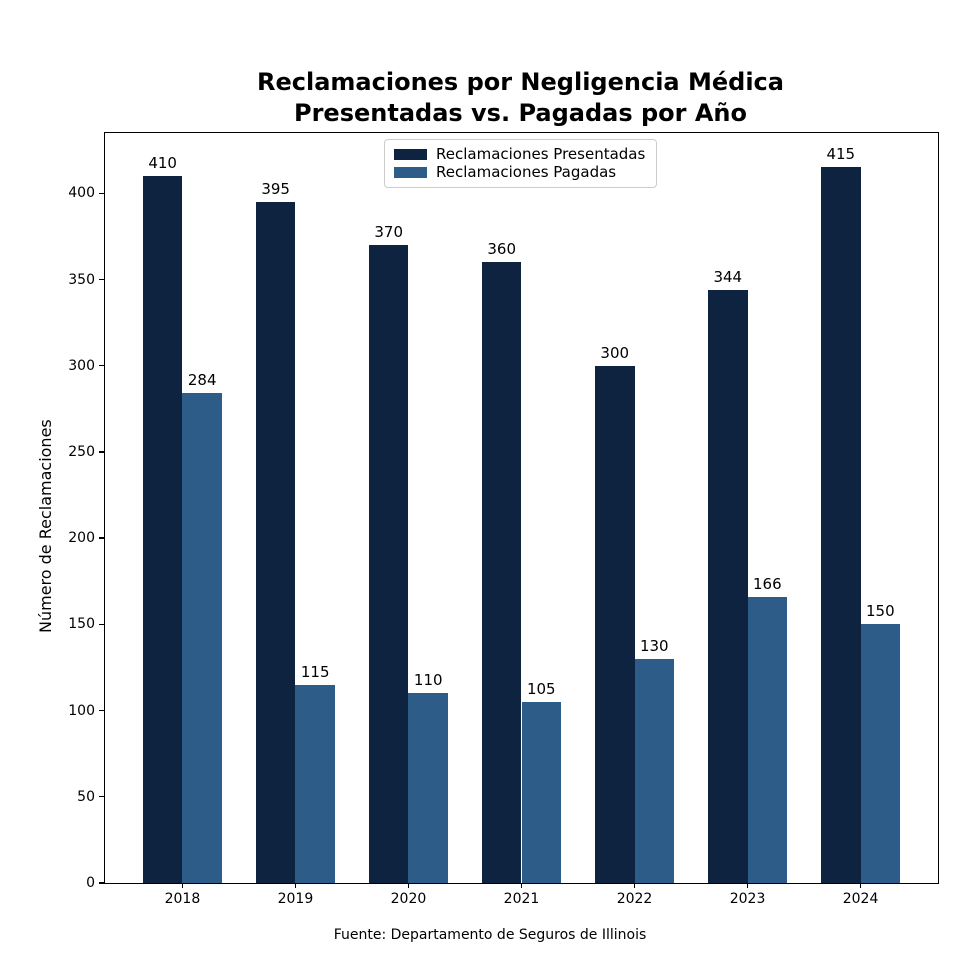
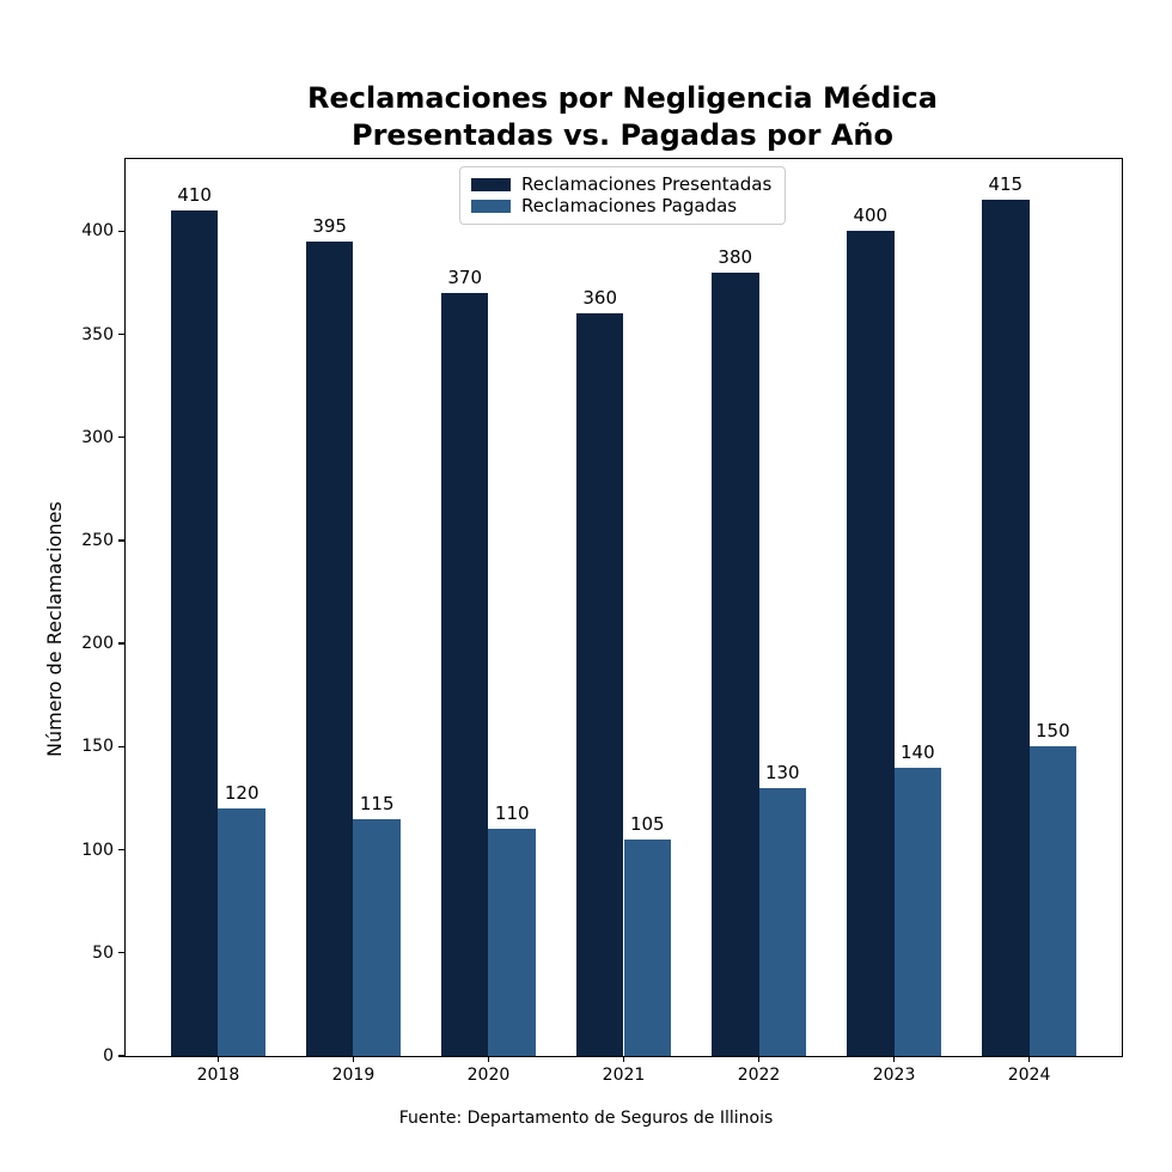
Reclamaciones Pagadas/2018: 284 -> 120
Reclamaciones Presentadas/2022: 300 -> 380
Reclamaciones Presentadas/2023: 344 -> 400
Reclamaciones Pagadas/2023: 166 -> 140
